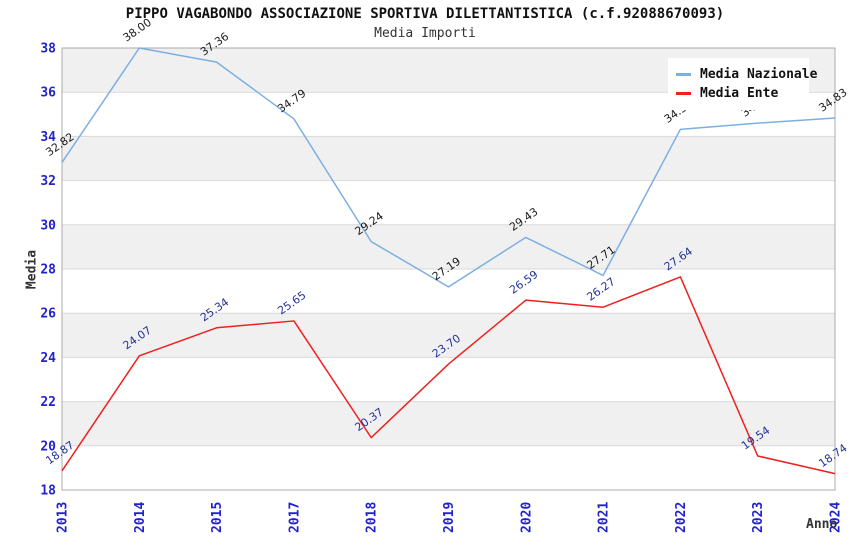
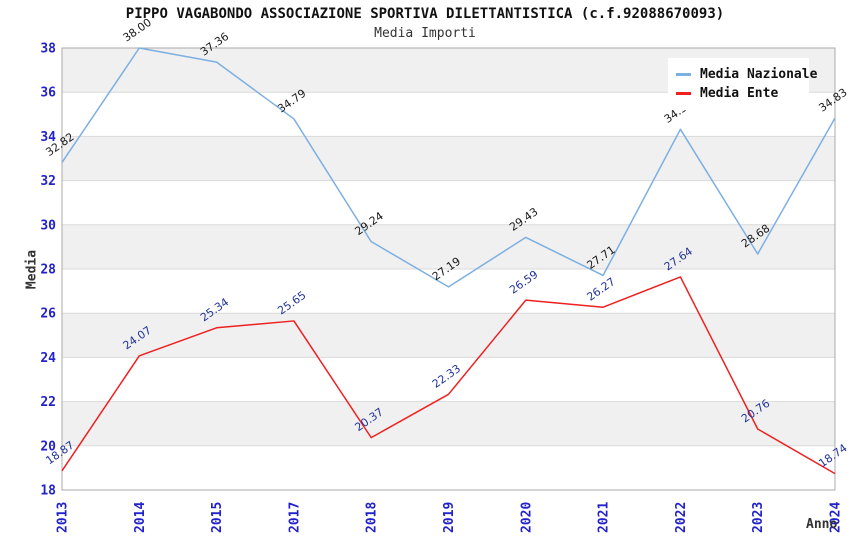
Media Ente/2019: 23.70 -> 22.33
Media Nazionale/2023: 34.60 -> 28.68
Media Ente/2023: 19.54 -> 20.76
